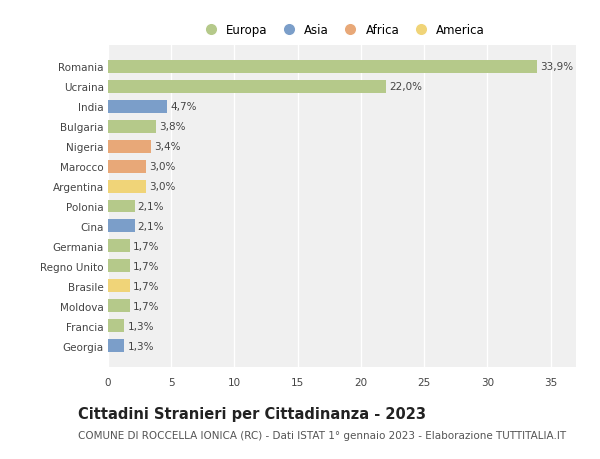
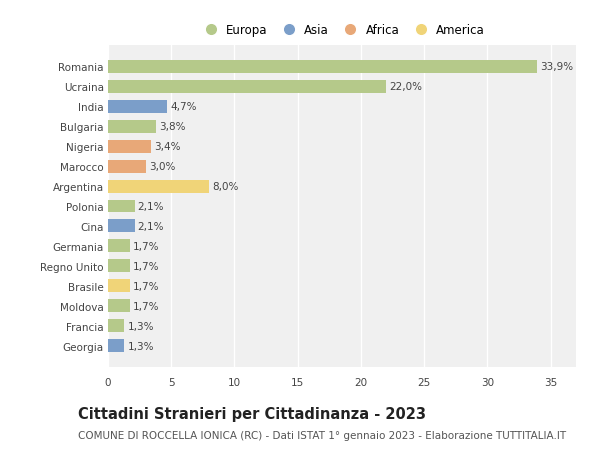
Argentina: 3,0% -> 8,0%
